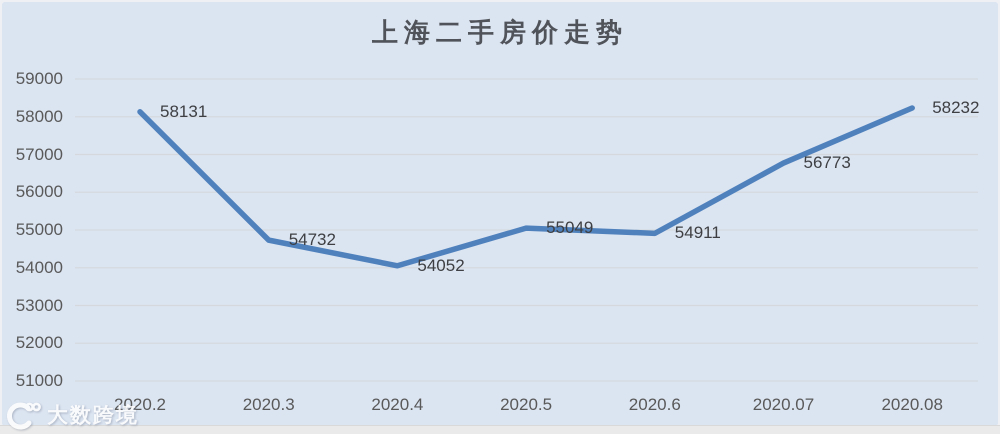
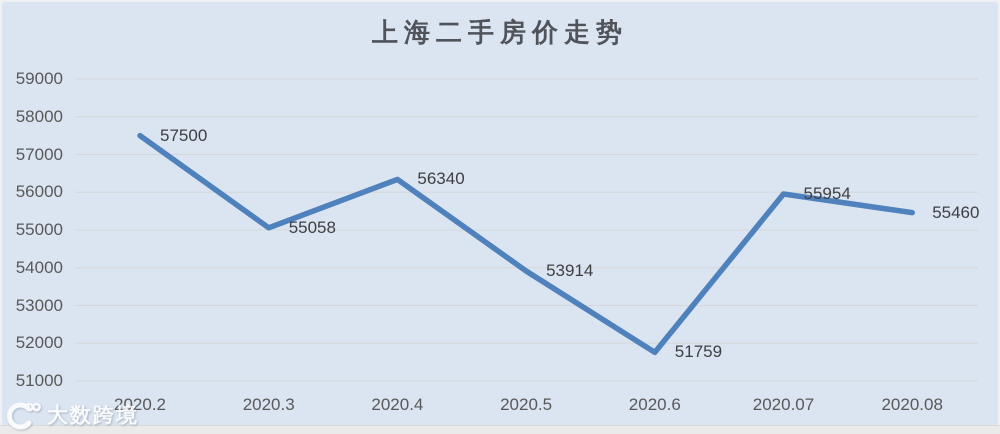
2020.2: 58131 -> 57500
2020.3: 54732 -> 55058
2020.4: 54052 -> 56340
2020.5: 55049 -> 53914
2020.6: 54911 -> 51759
2020.07: 56773 -> 55954
2020.08: 58232 -> 55460
